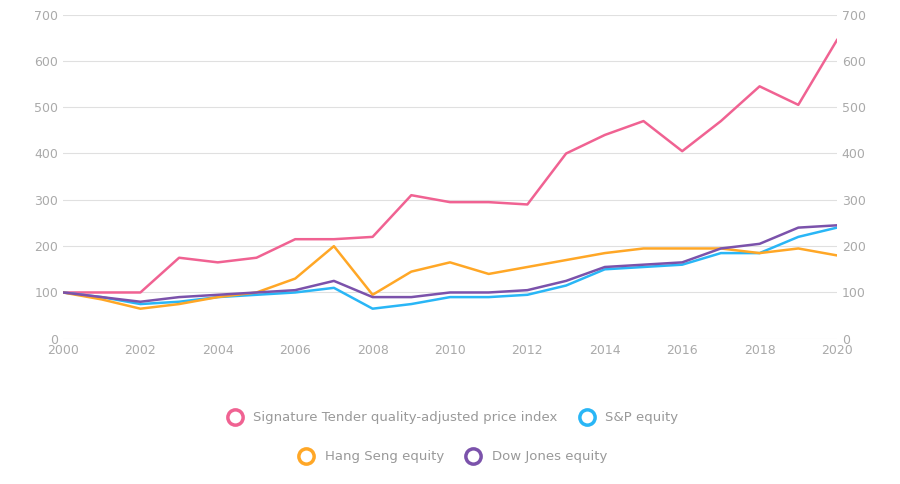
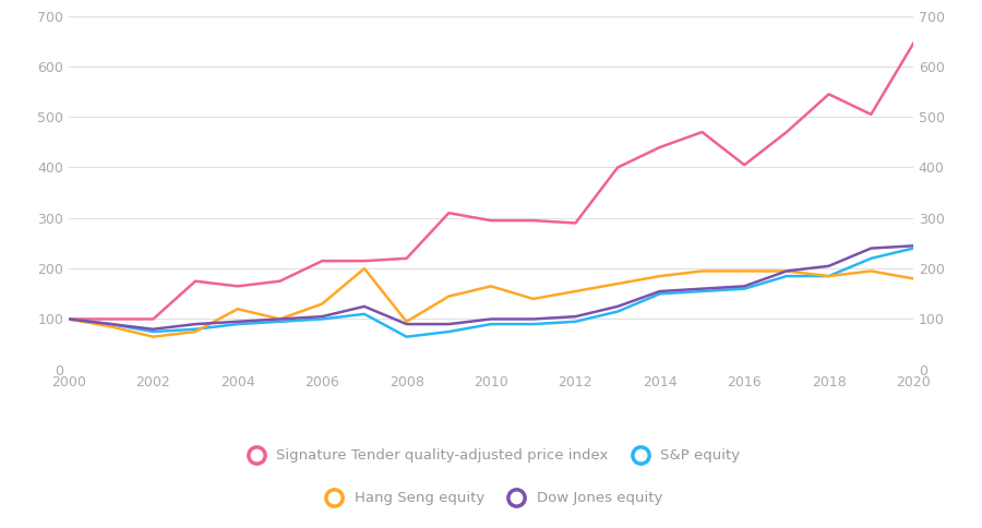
Hang Seng equity/2004: 90 -> 120
